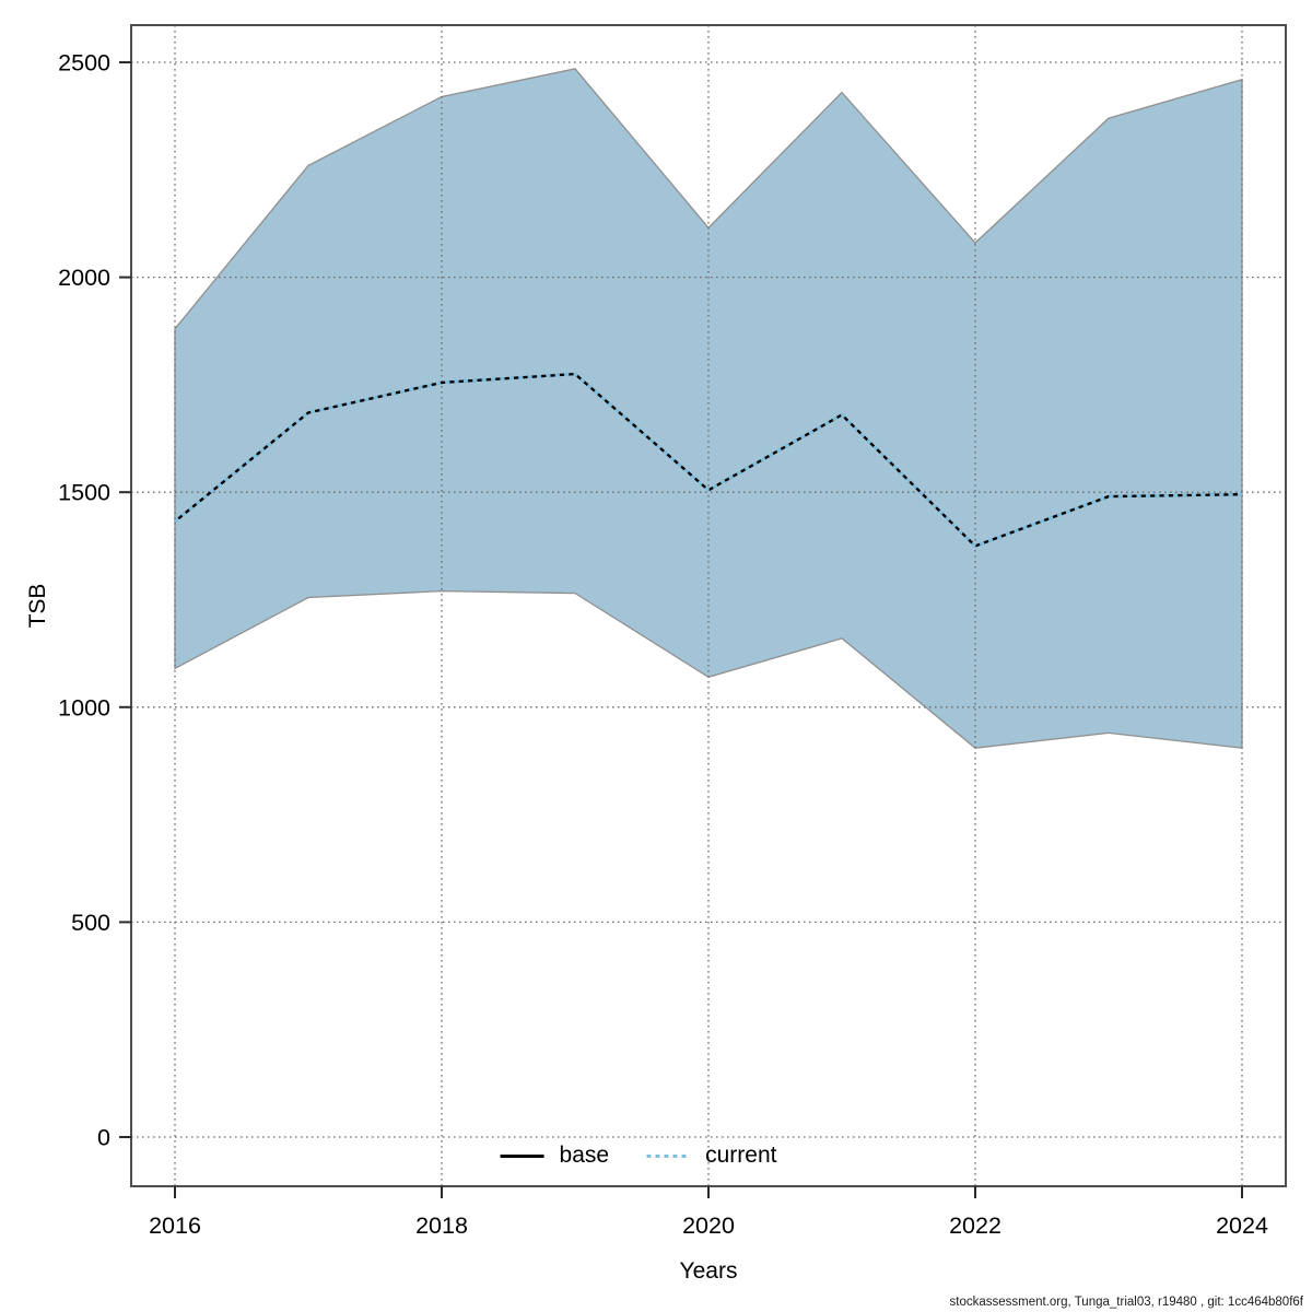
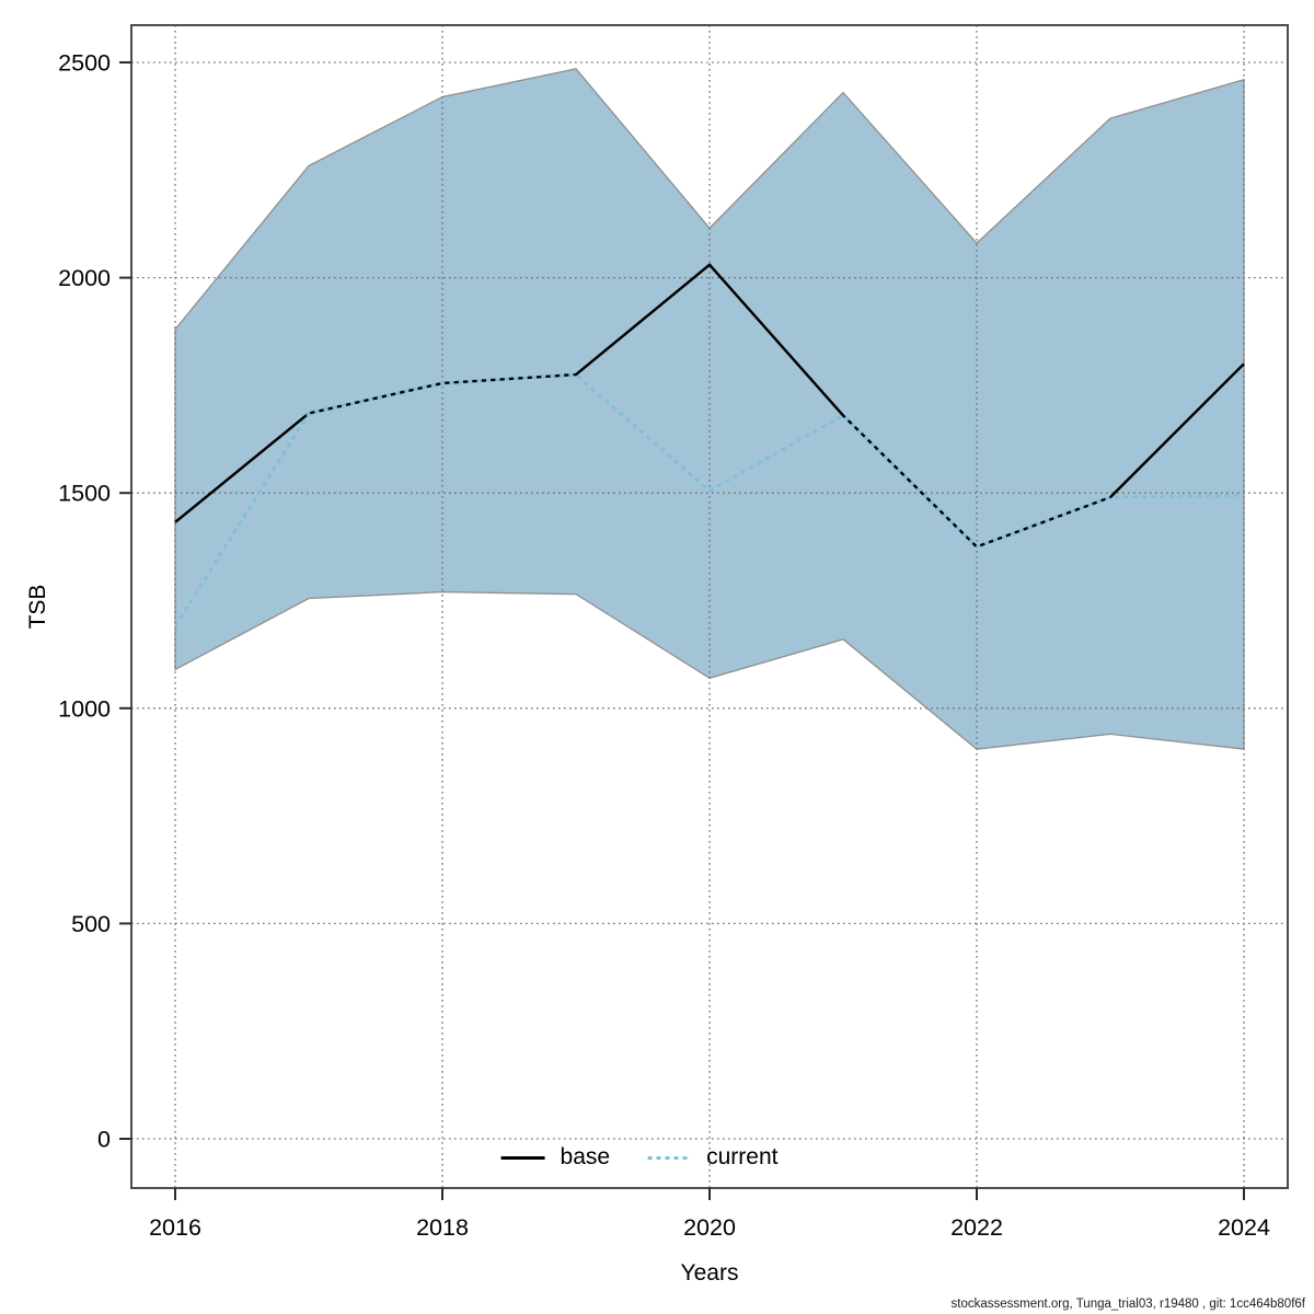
current/2016: 1430 -> 1190
base/2020: 1500 -> 2030
base/2024: 1500 -> 1800
